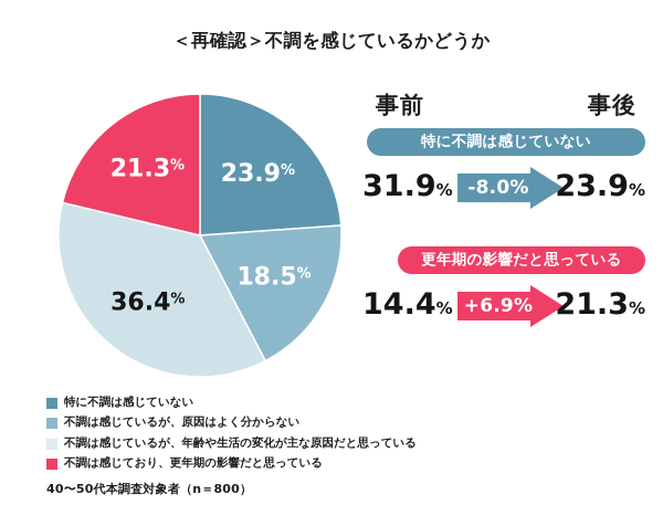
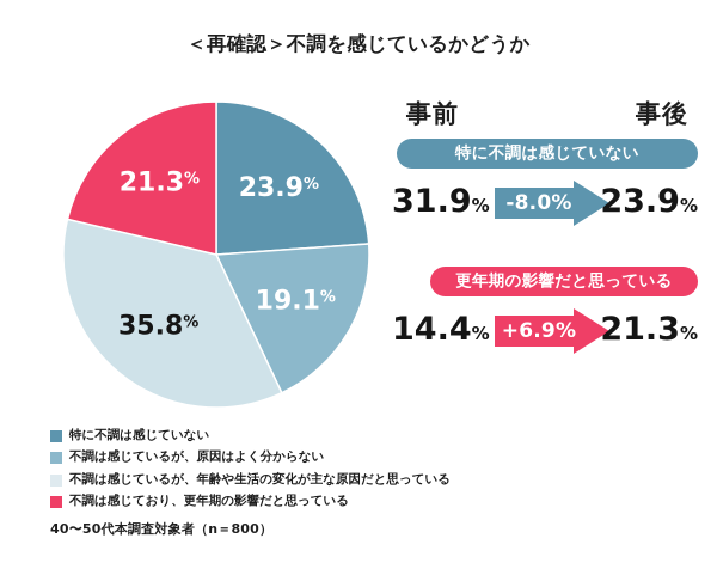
不調は感じているが、原因はよく分からない: 18.5 -> 19.1
不調は感じているが、年齢や生活の変化が主な原因だと思っている: 36.4 -> 35.8
